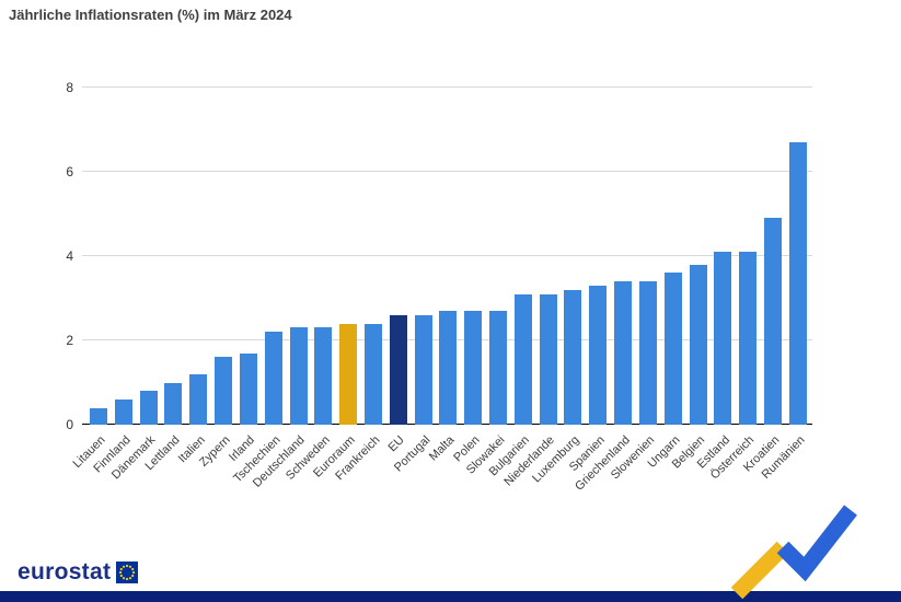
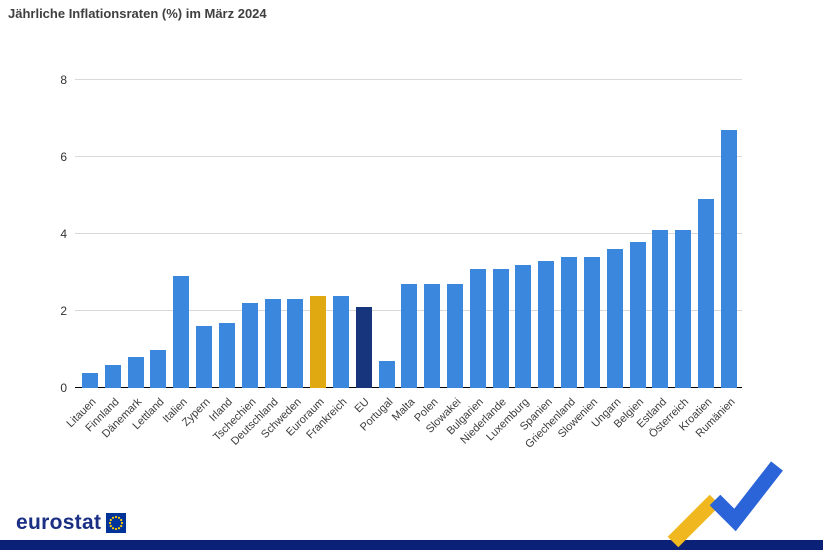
Italien: 1.2 -> 2.9
EU: 2.6 -> 2.1
Portugal: 2.6 -> 0.7
